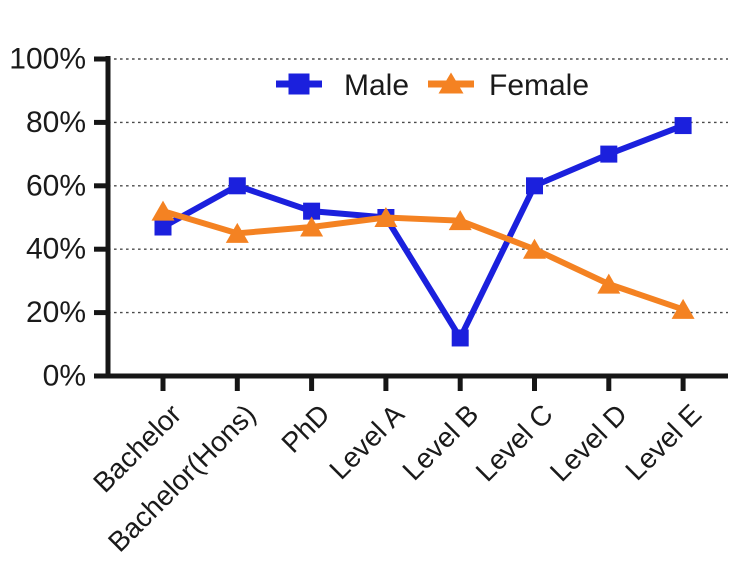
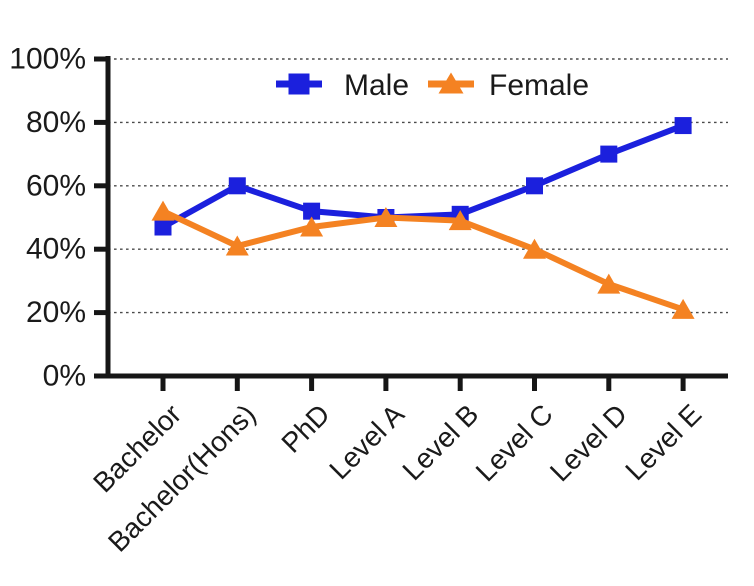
Female/Bachelor(Hons): 45% -> 41%
Male/Level B: 12% -> 51%
